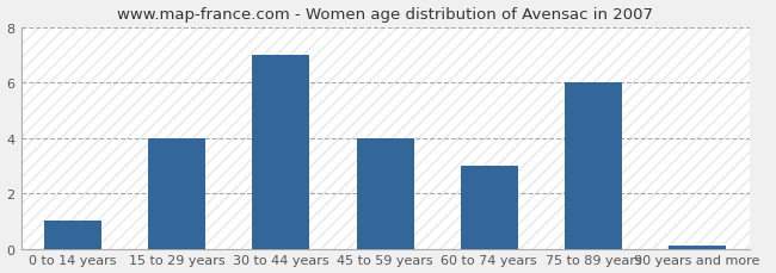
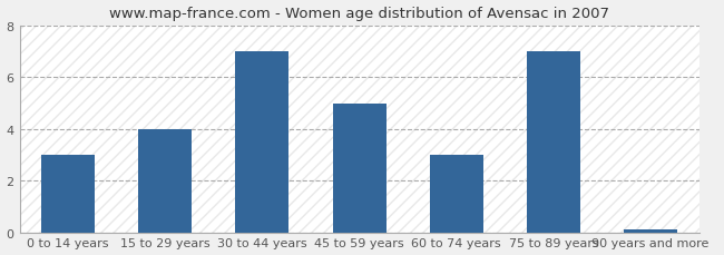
0 to 14 years: 1.0 -> 3.0
45 to 59 years: 4.0 -> 5.0
75 to 89 years: 6.0 -> 7.0
